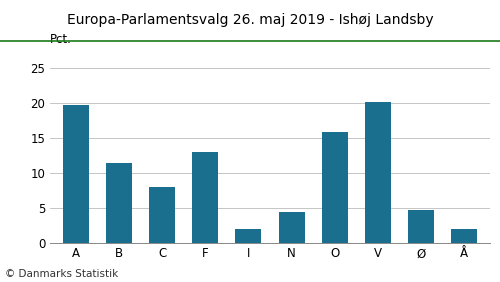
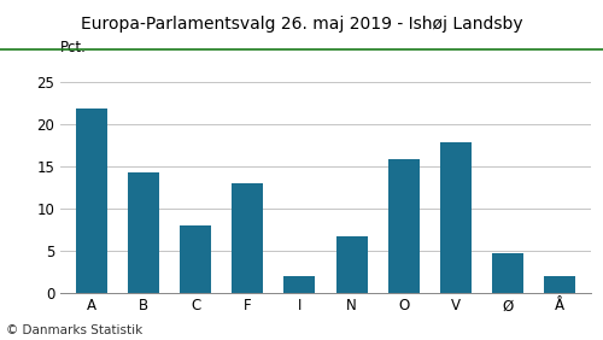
A: 19.7 -> 21.8
B: 11.4 -> 14.2
N: 4.3 -> 6.6
V: 20.1 -> 17.8
